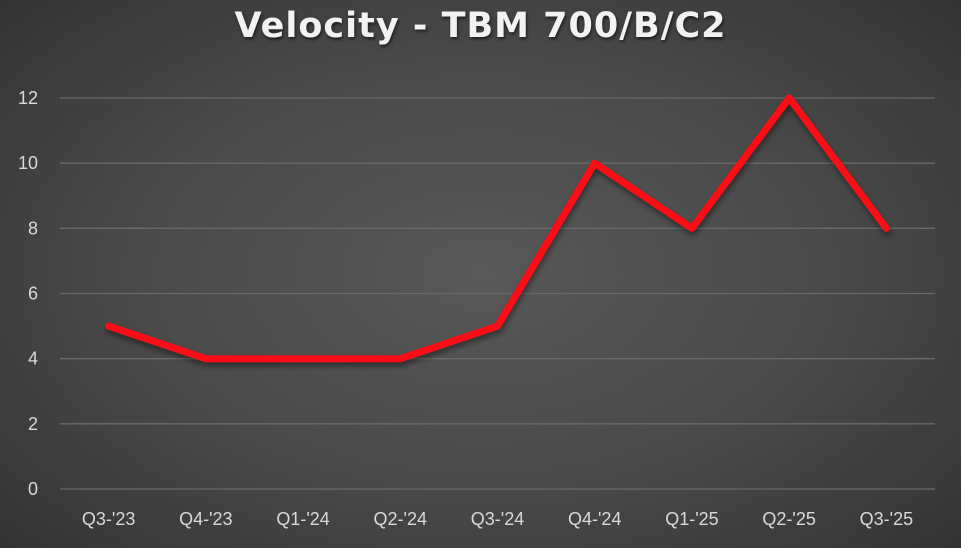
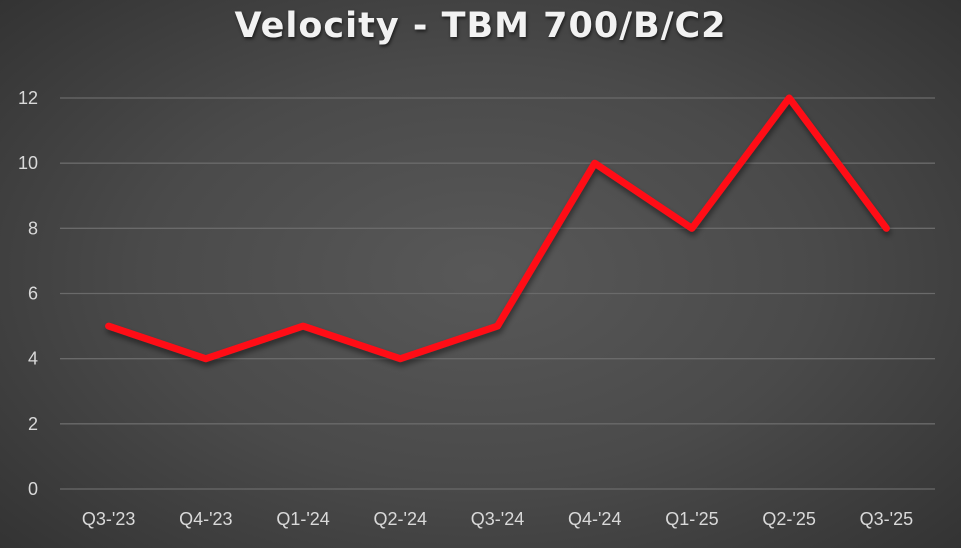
Q1-'24: 4 -> 5
